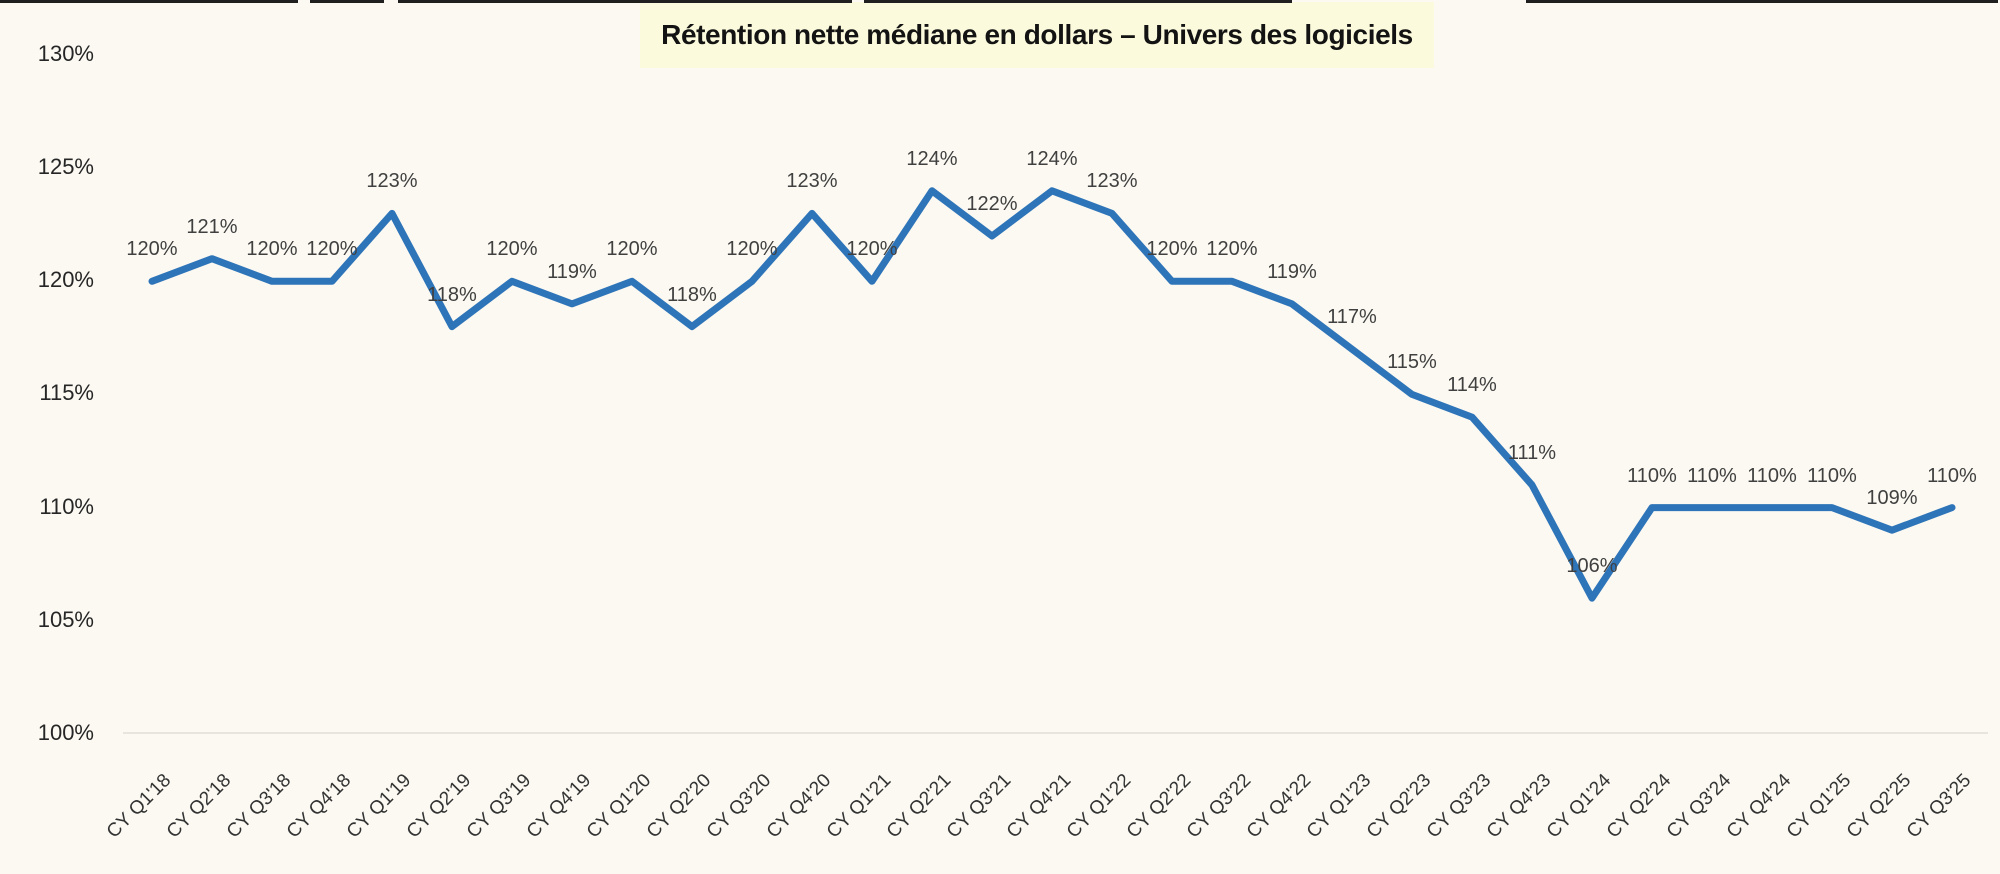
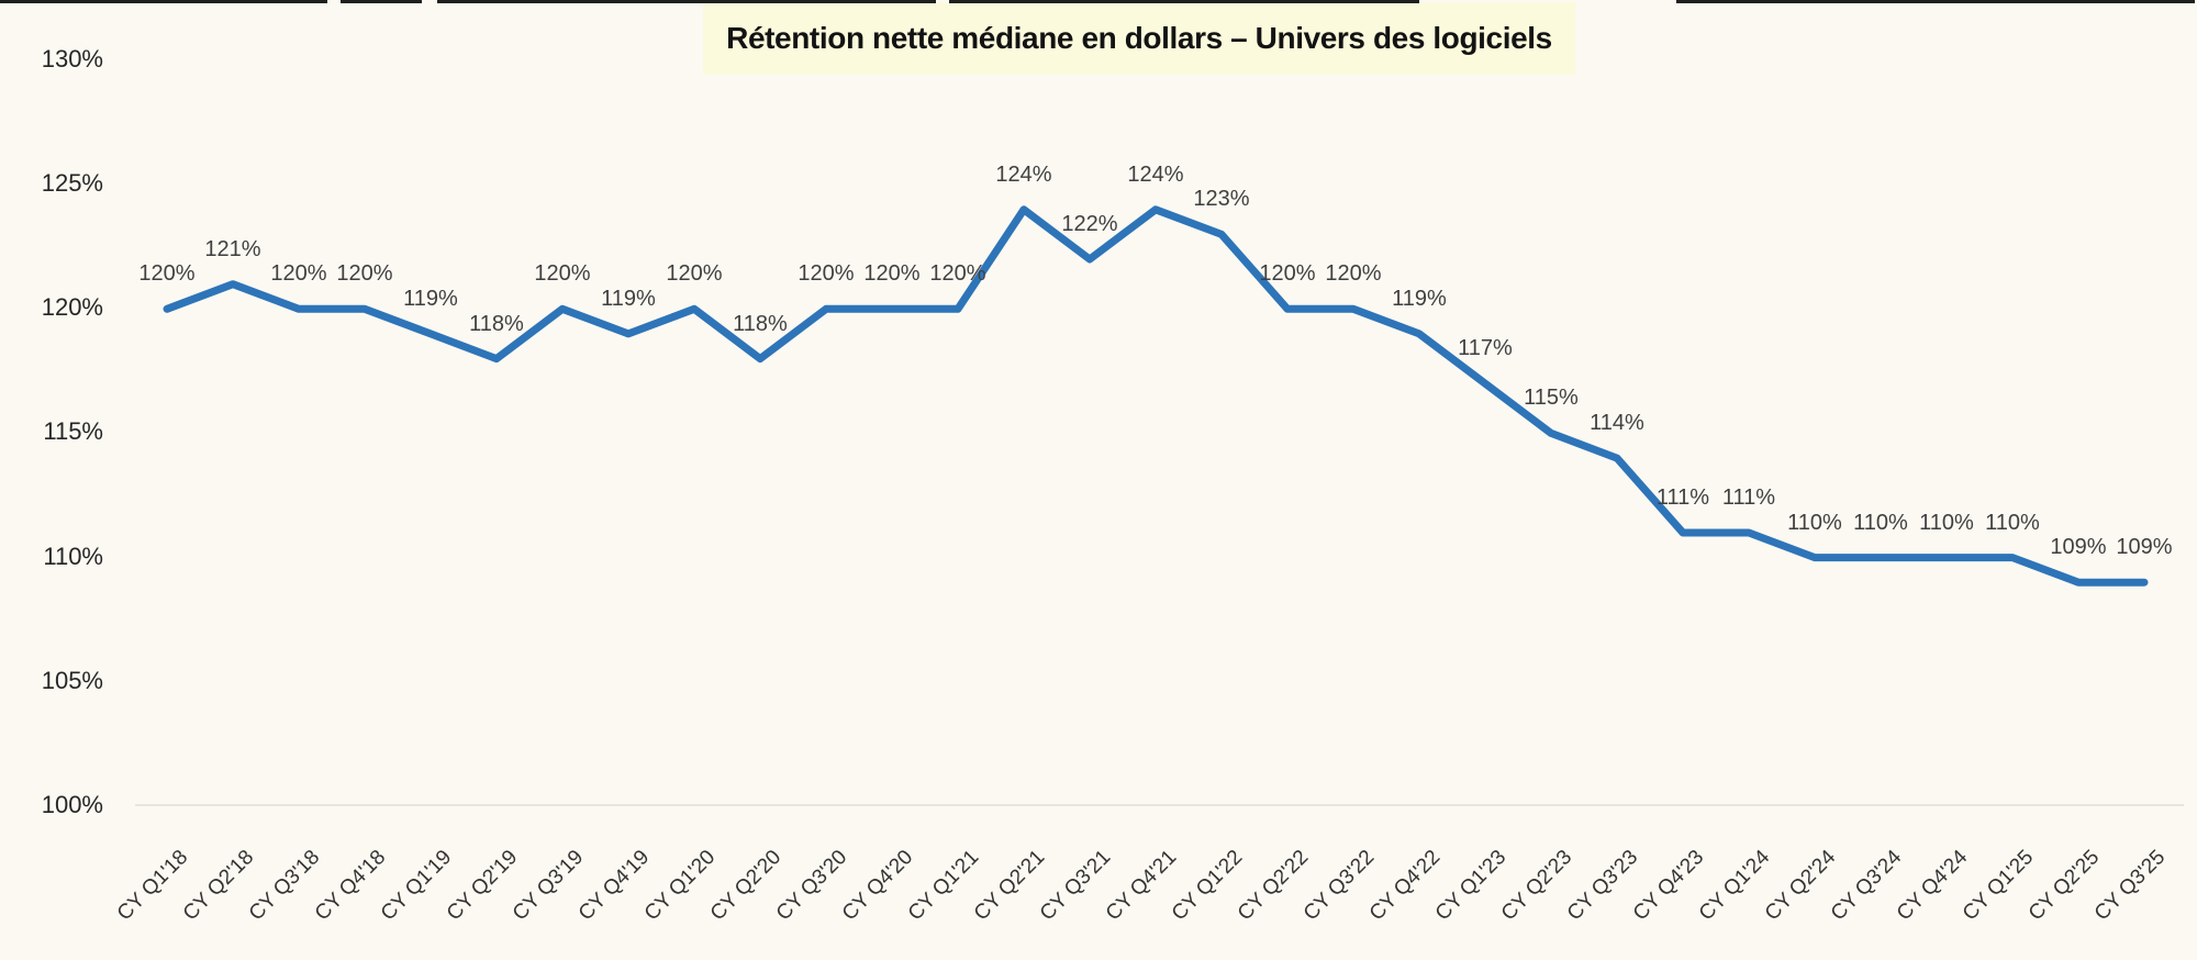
CY Q1'19: 123% -> 119%
CY Q4'20: 123% -> 120%
CY Q1'24: 106% -> 111%
CY Q3'25: 110% -> 109%
